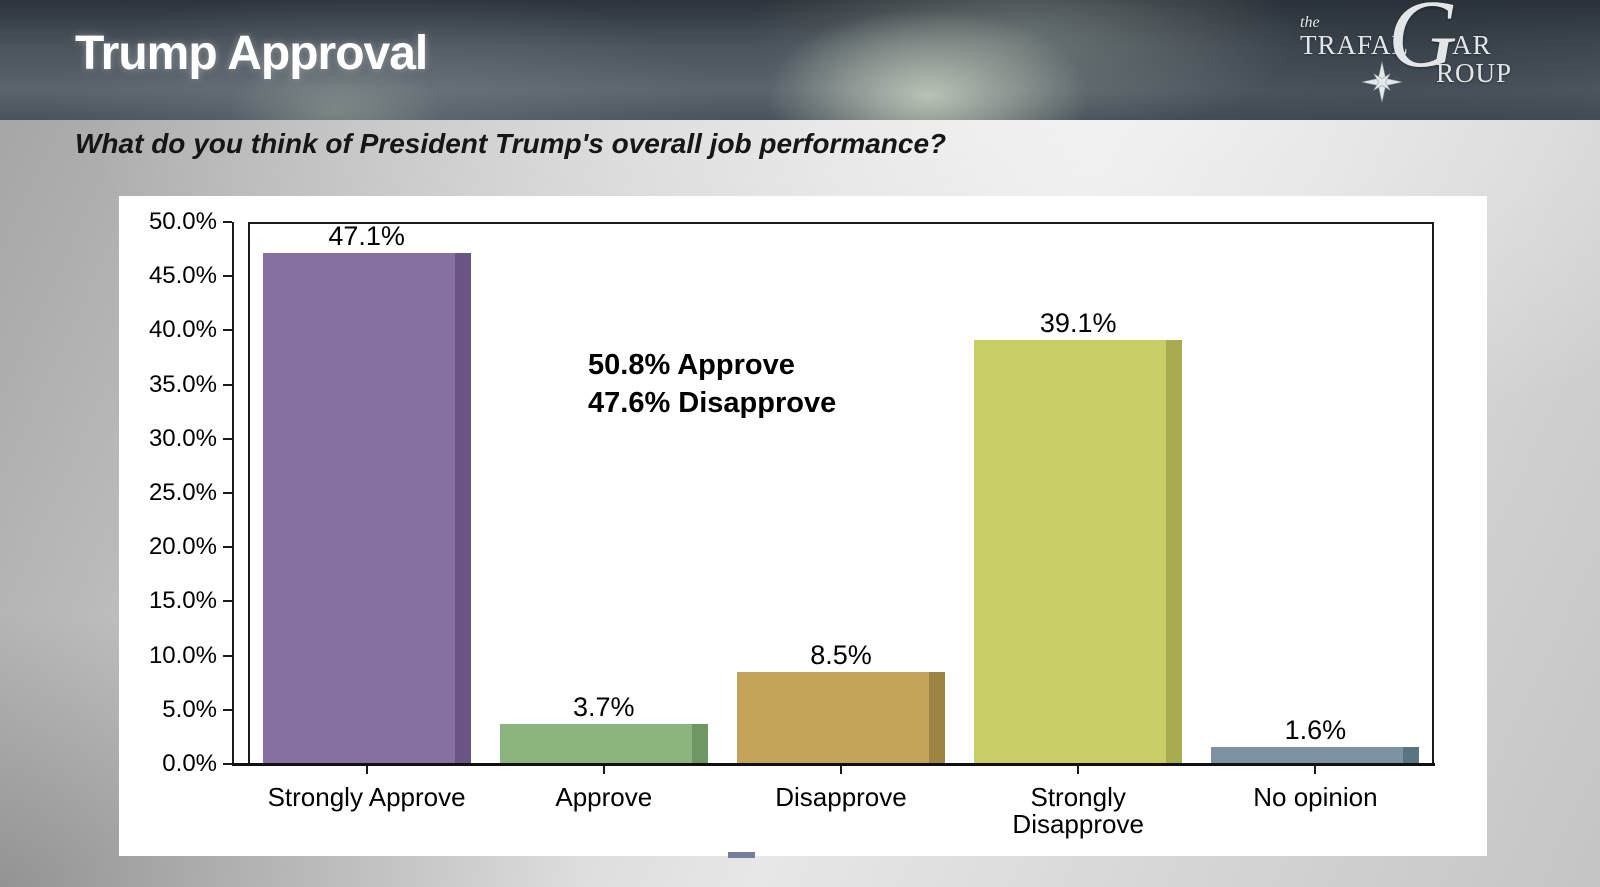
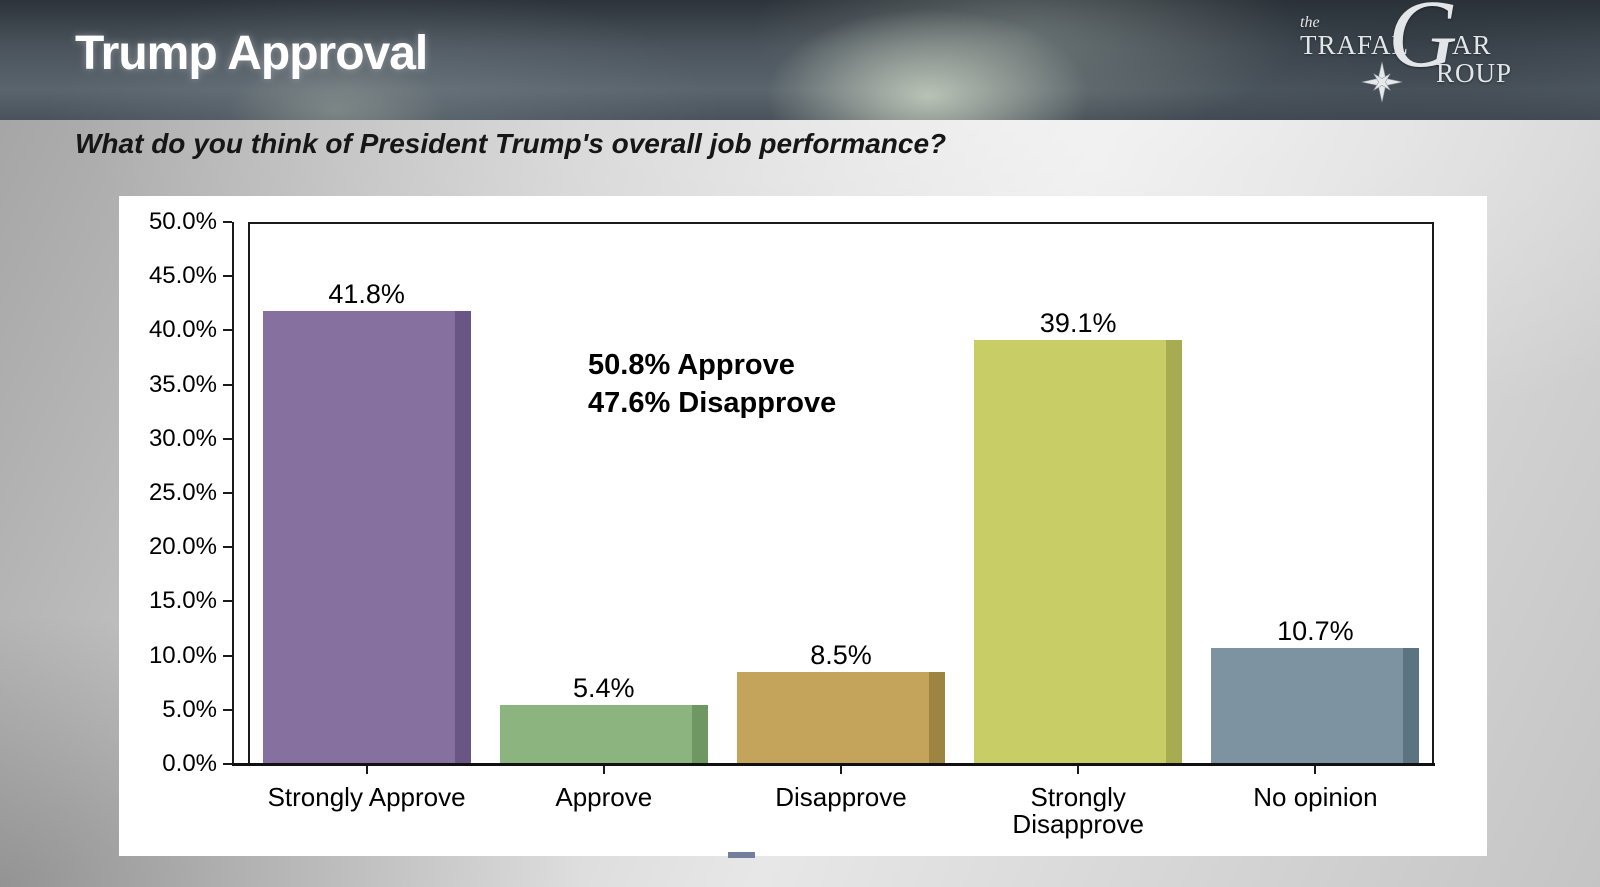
Strongly Approve: 47.1% -> 41.8%
Approve: 3.7% -> 5.4%
No opinion: 1.6% -> 10.7%
